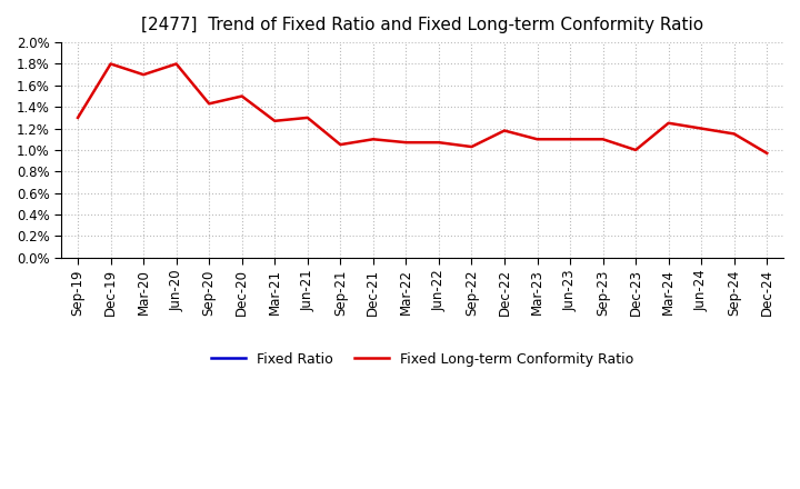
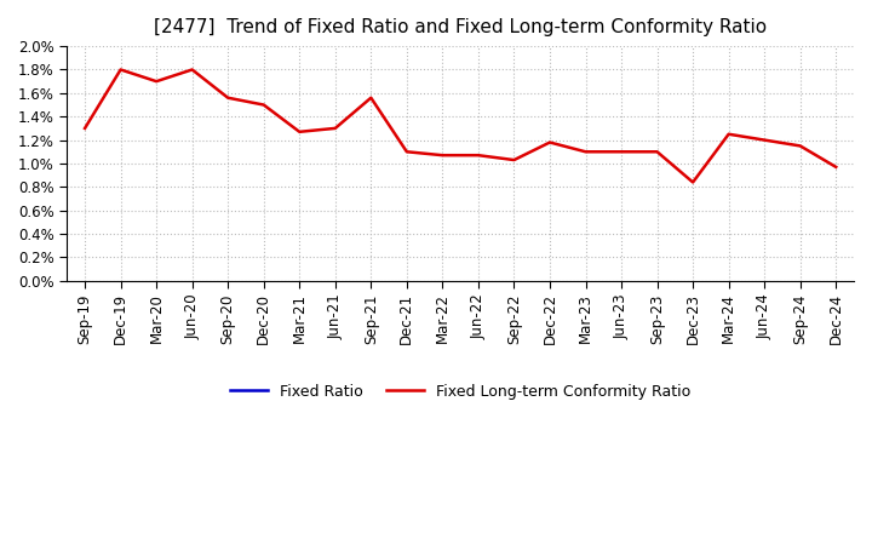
Fixed Long-term Conformity Ratio/Sep-20: 1.43% -> 1.56%
Fixed Long-term Conformity Ratio/Sep-21: 1.05% -> 1.56%
Fixed Long-term Conformity Ratio/Dec-23: 1.00% -> 0.84%
